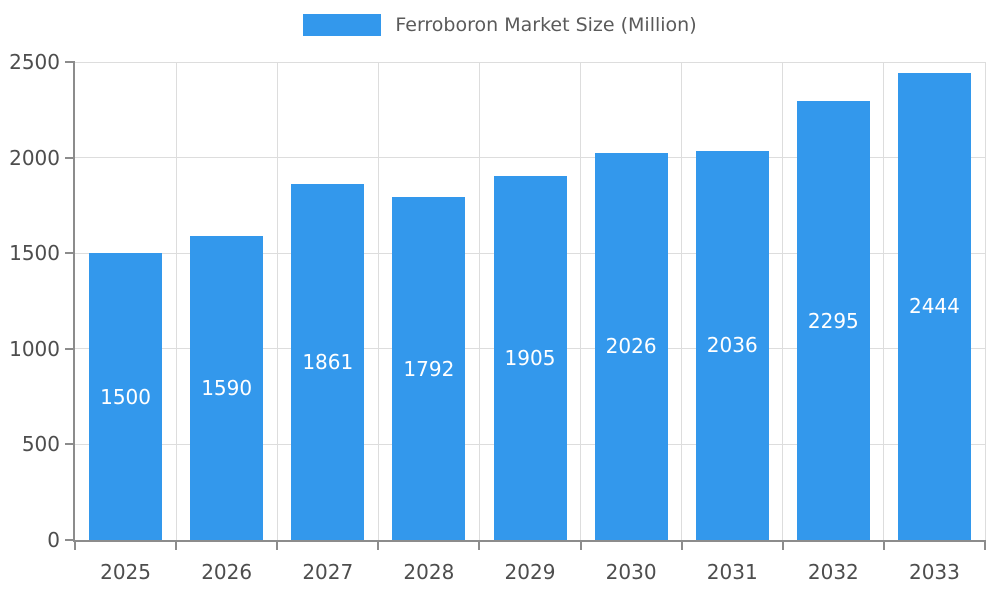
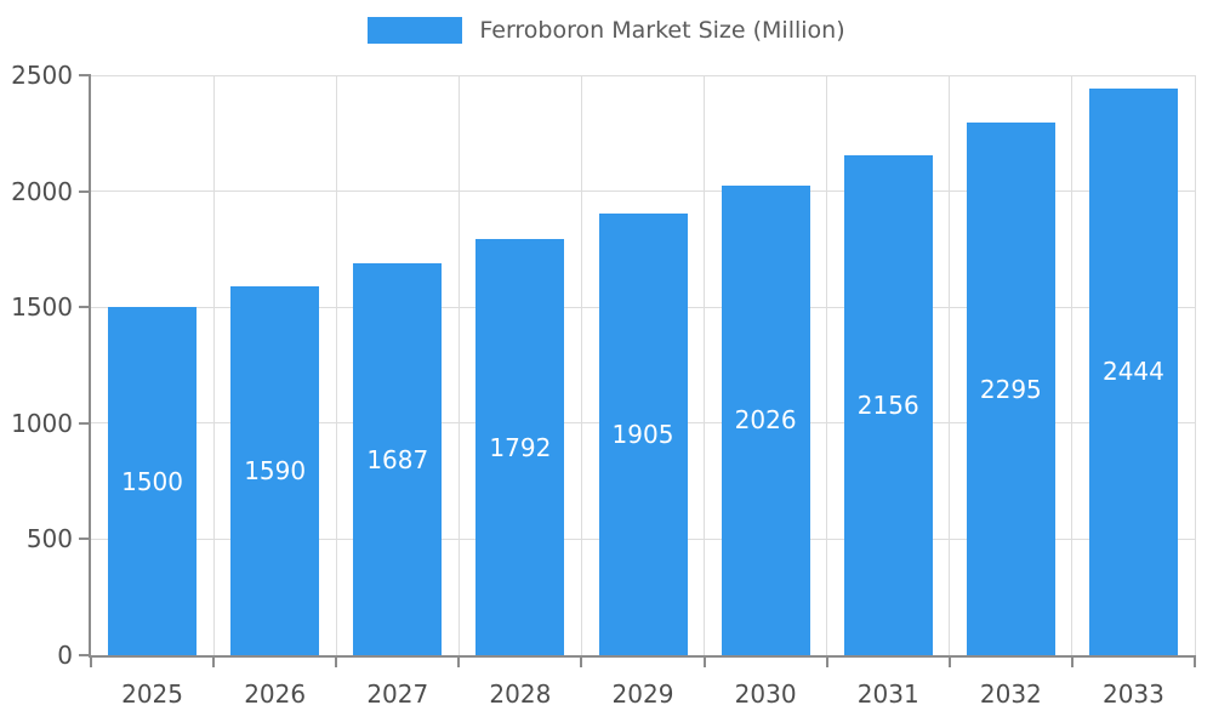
2027: 1861 -> 1687
2031: 2036 -> 2156
